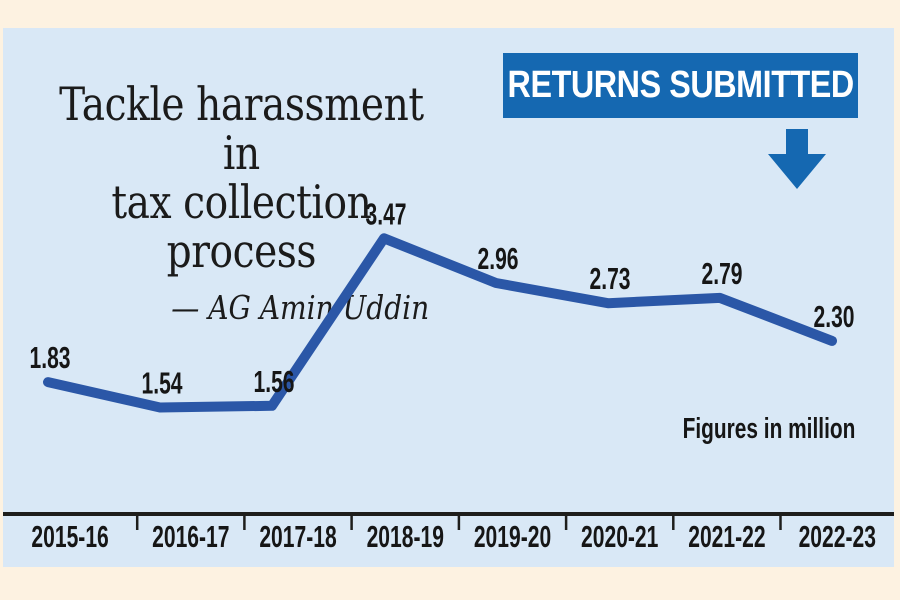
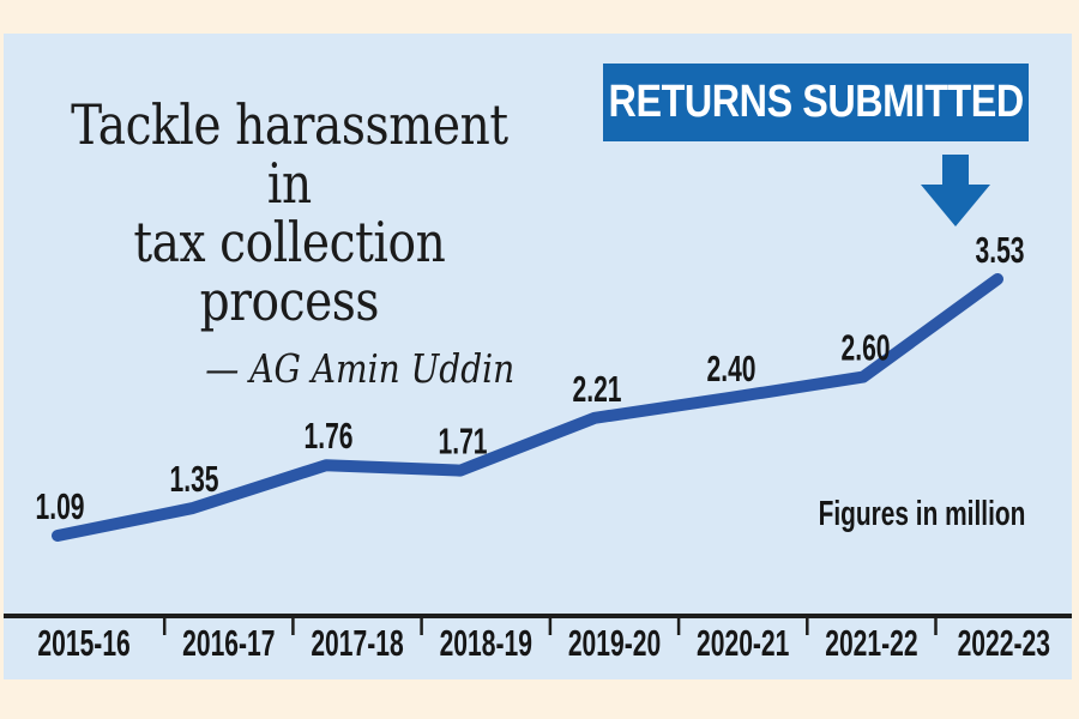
2015-16: 1.83 -> 1.09
2016-17: 1.54 -> 1.35
2017-18: 1.56 -> 1.76
2018-19: 3.47 -> 1.71
2019-20: 2.96 -> 2.21
2020-21: 2.73 -> 2.40
2021-22: 2.79 -> 2.60
2022-23: 2.30 -> 3.53
